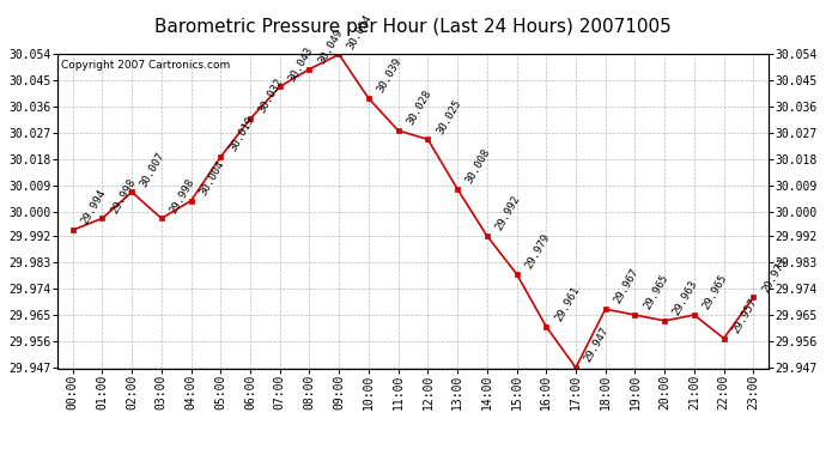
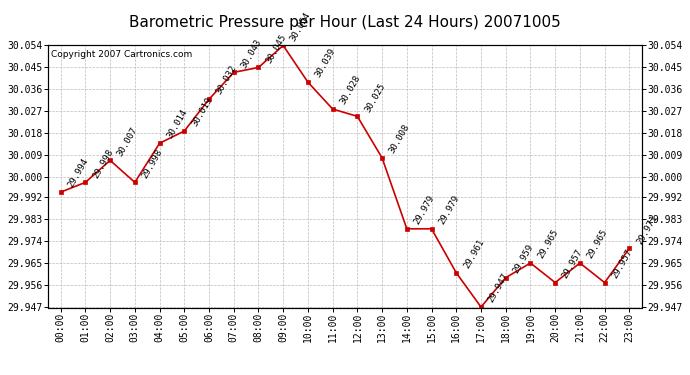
04:00: 30.004 -> 30.014
08:00: 30.049 -> 30.045
14:00: 29.992 -> 29.979
18:00: 29.967 -> 29.959
20:00: 29.963 -> 29.957
